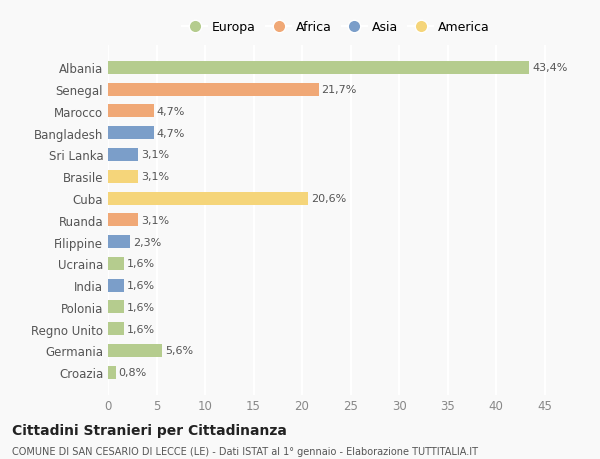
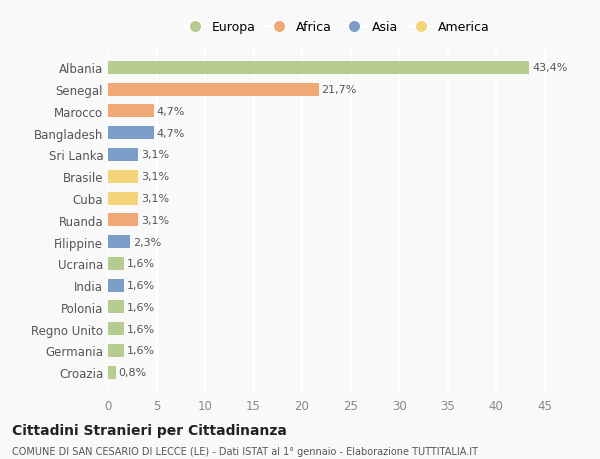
Cuba: 20,6% -> 3,1%
Germania: 5,6% -> 1,6%
